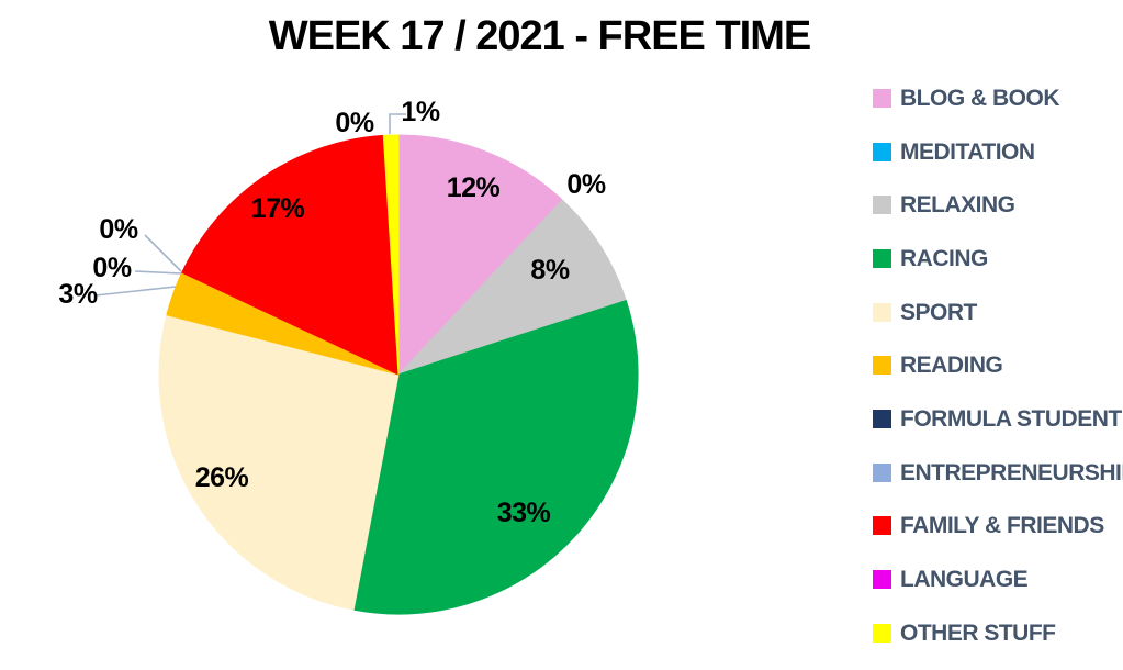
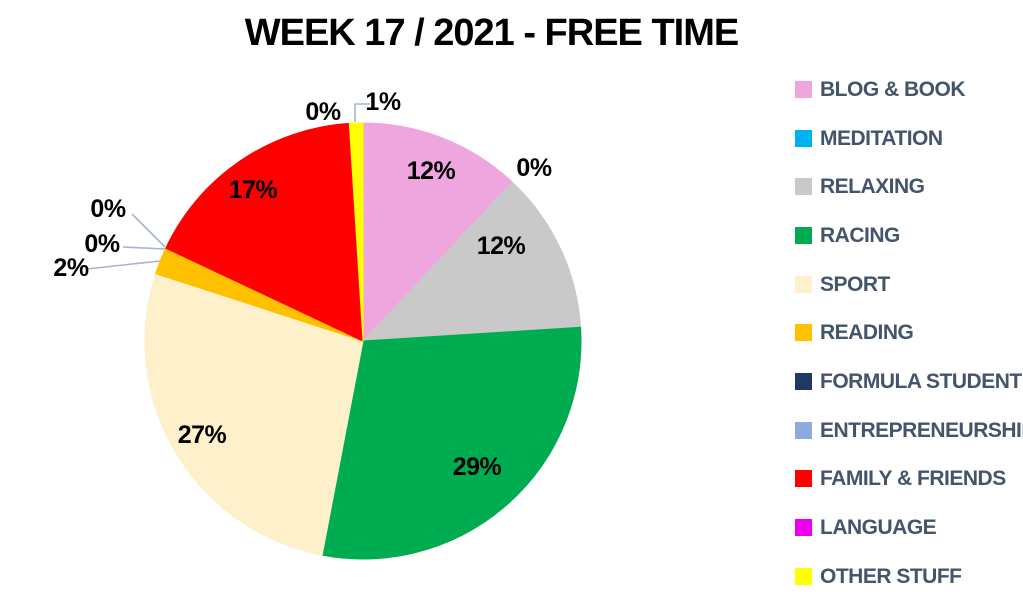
RELAXING: 8% -> 12%
RACING: 33% -> 29%
SPORT: 26% -> 27%
READING: 3% -> 2%
